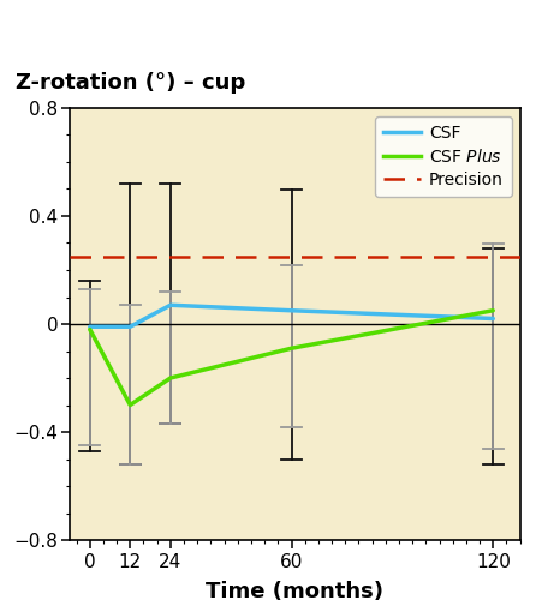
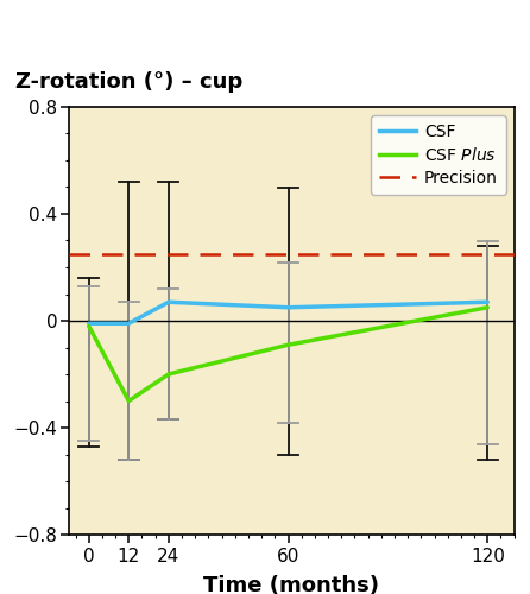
CSF/120: 0.02 -> 0.07
